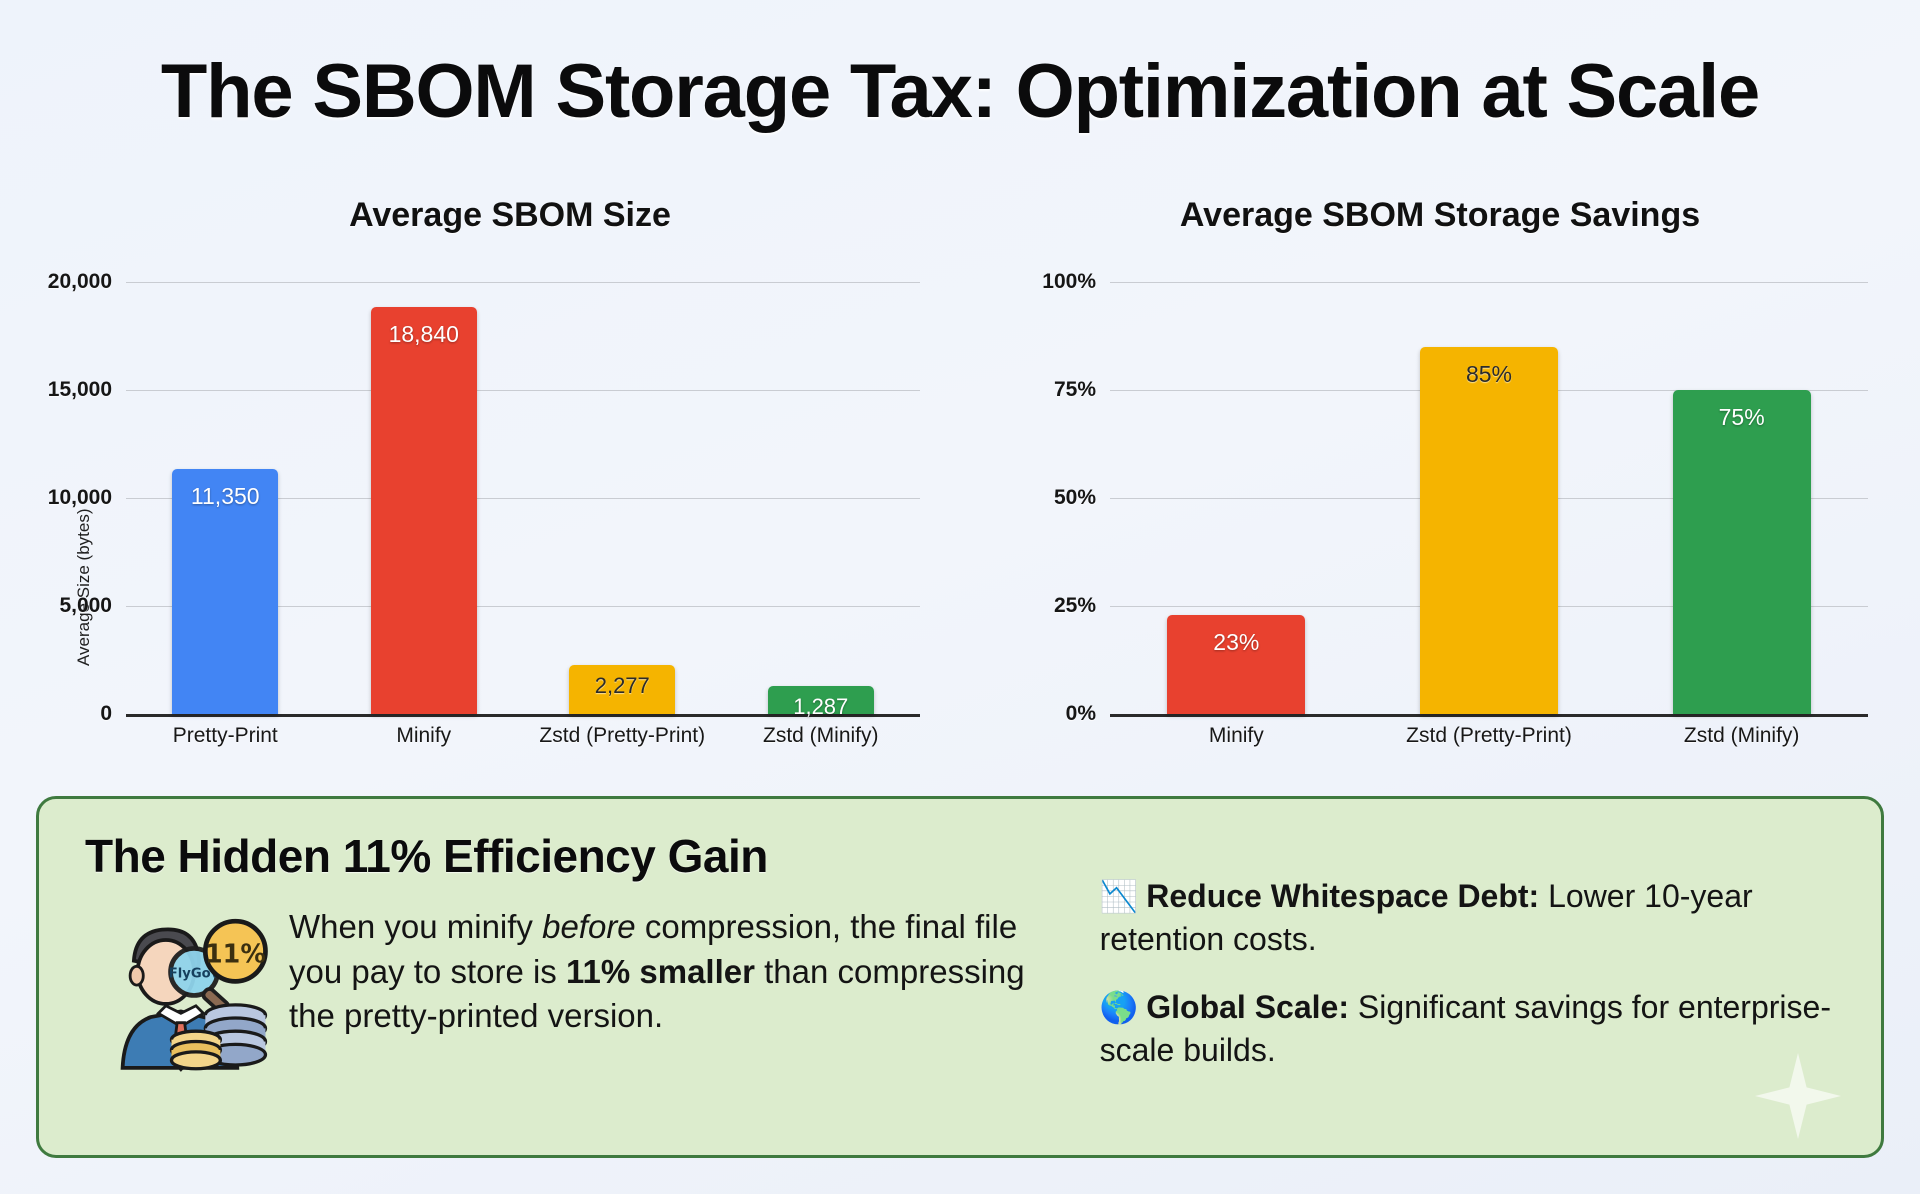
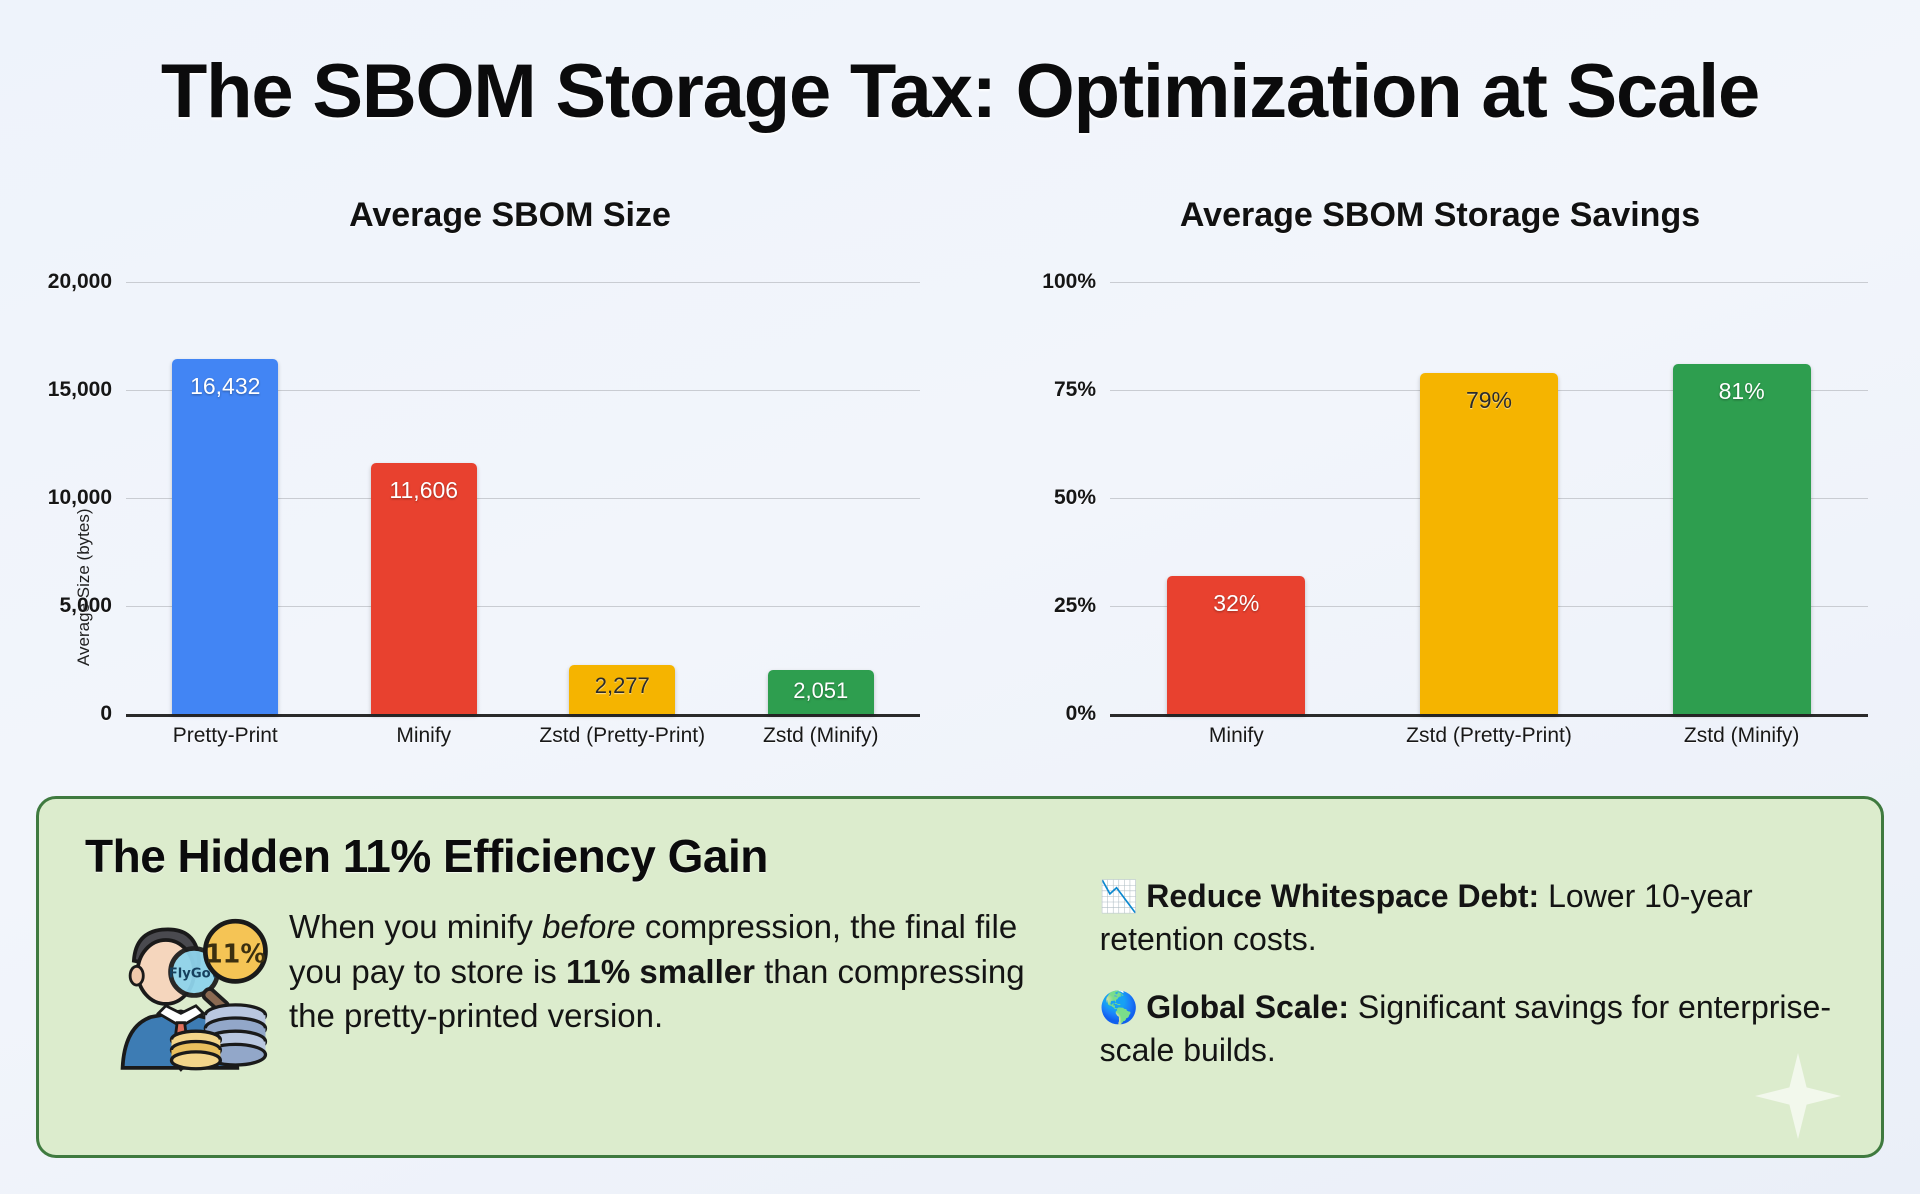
Average SBOM Size/Pretty-Print: 11,350 -> 16,432
Average SBOM Size/Minify: 18,840 -> 11,606
Average SBOM Size/Zstd (Minify): 1,287 -> 2,051
Average SBOM Storage Savings/Minify: 23% -> 32%
Average SBOM Storage Savings/Zstd (Pretty-Print): 85% -> 79%
Average SBOM Storage Savings/Zstd (Minify): 75% -> 81%
